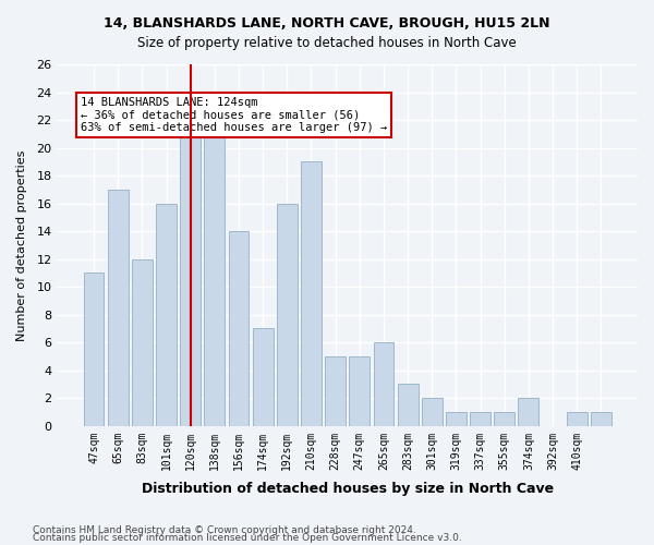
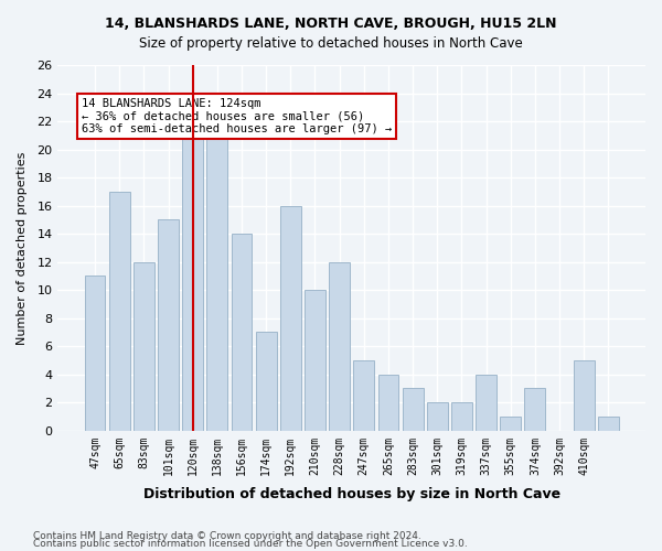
101sqm: 16 -> 15
210sqm: 19 -> 10
228sqm: 5 -> 12
265sqm: 6 -> 4
319sqm: 1 -> 2
337sqm: 1 -> 4
374sqm: 2 -> 3
410sqm: 1 -> 5
